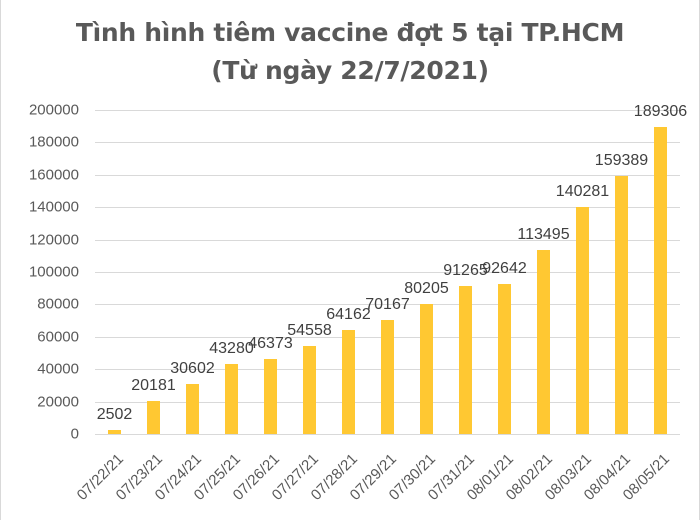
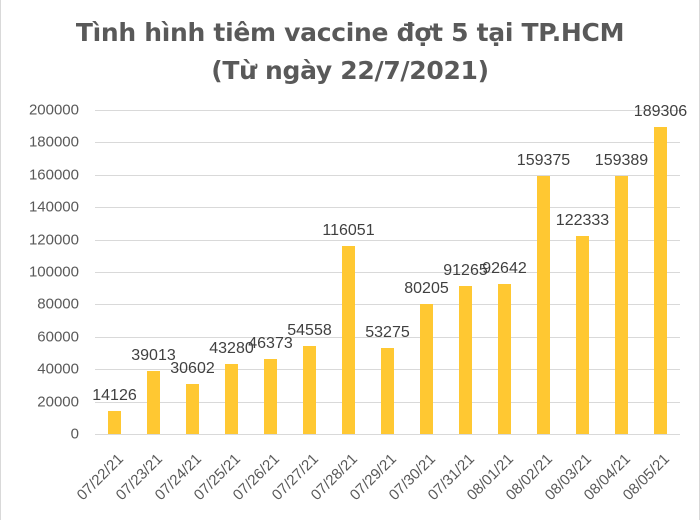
07/22/21: 2502 -> 14126
07/23/21: 20181 -> 39013
07/28/21: 64162 -> 116051
07/29/21: 70167 -> 53275
08/02/21: 113495 -> 159375
08/03/21: 140281 -> 122333
